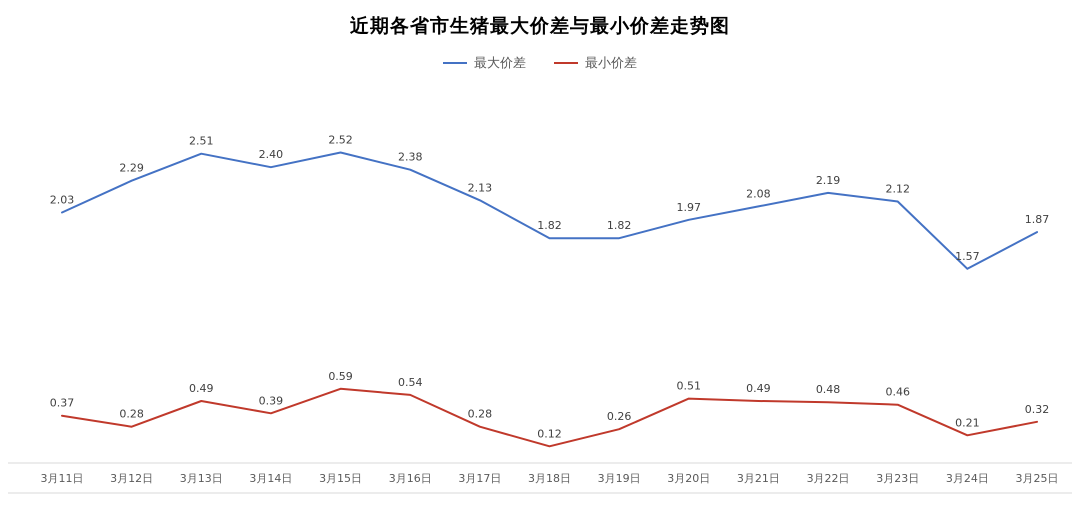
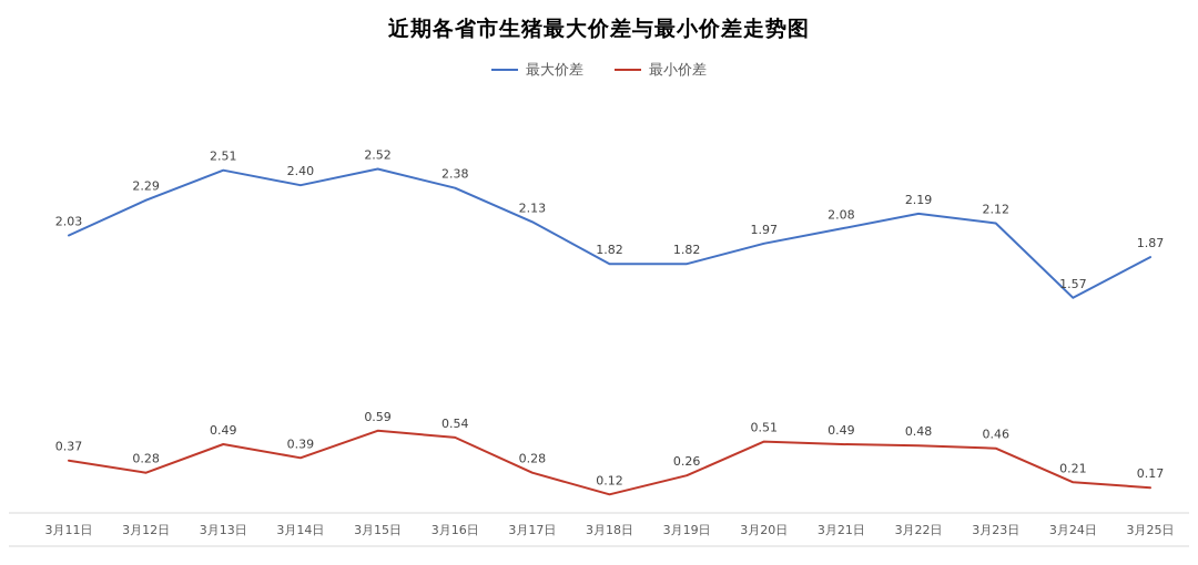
最小价差/3月25日: 0.32 -> 0.17
